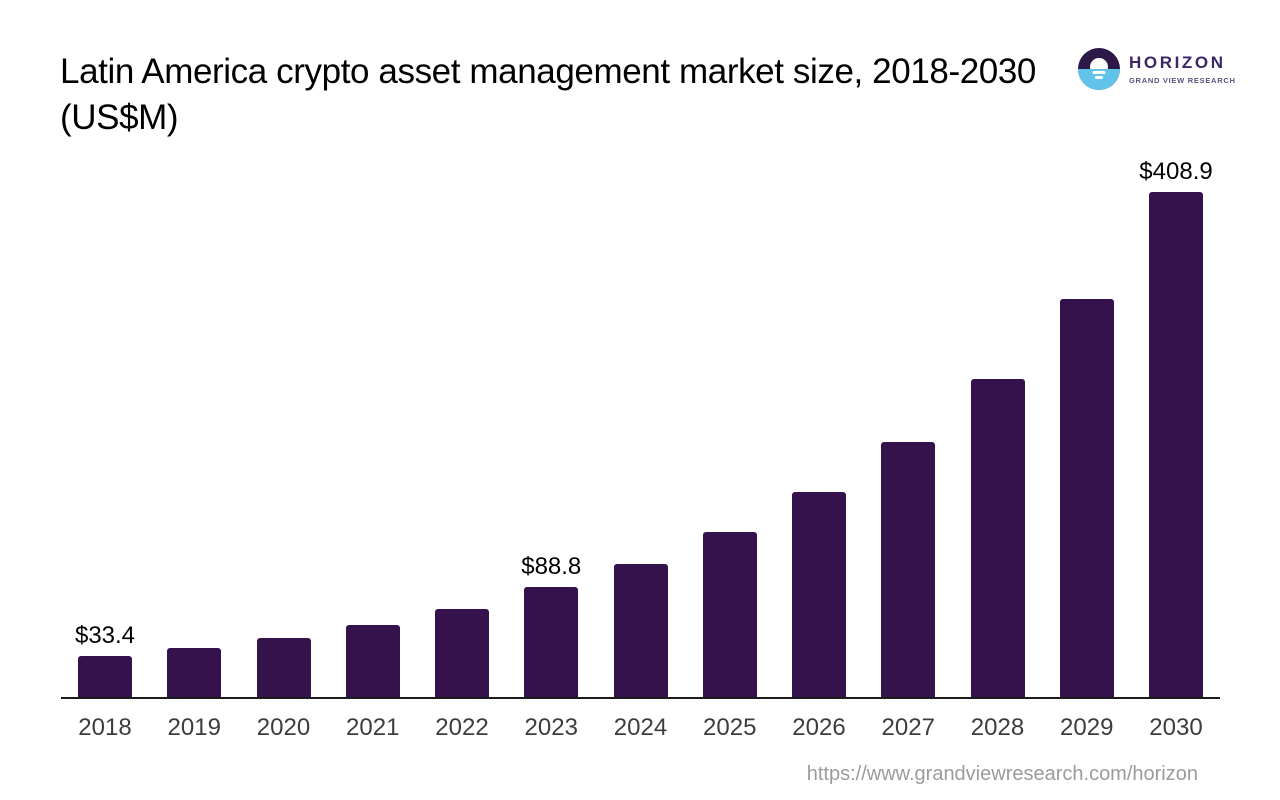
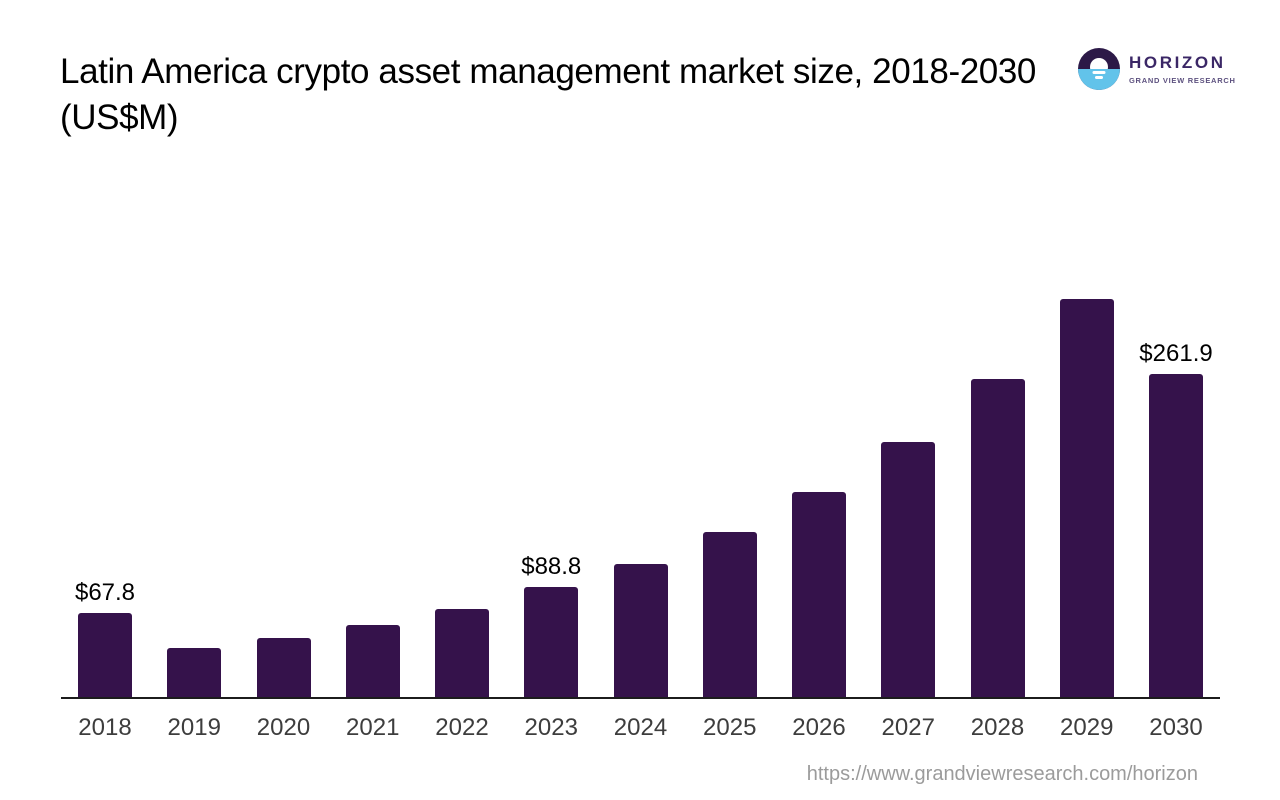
2018: $33.4 -> $67.8
2030: $408.9 -> $261.9
